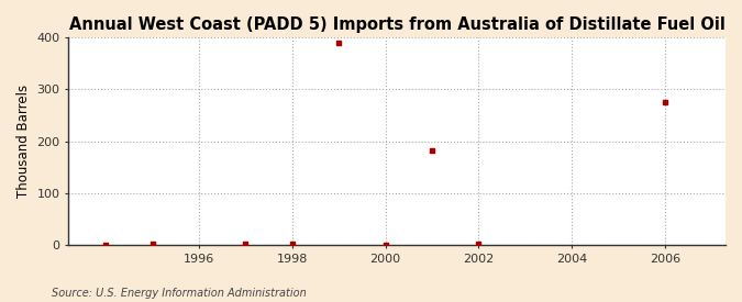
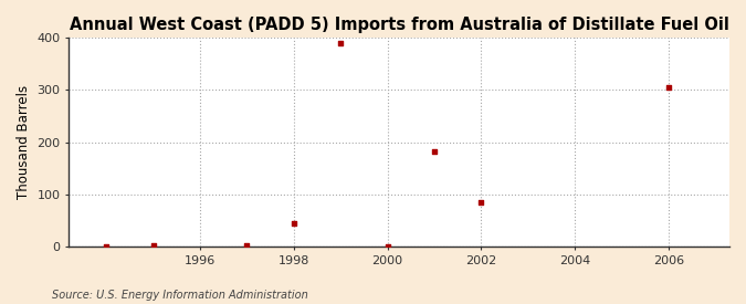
1998: 2 -> 45
2002: 2 -> 85
2006: 275 -> 305
